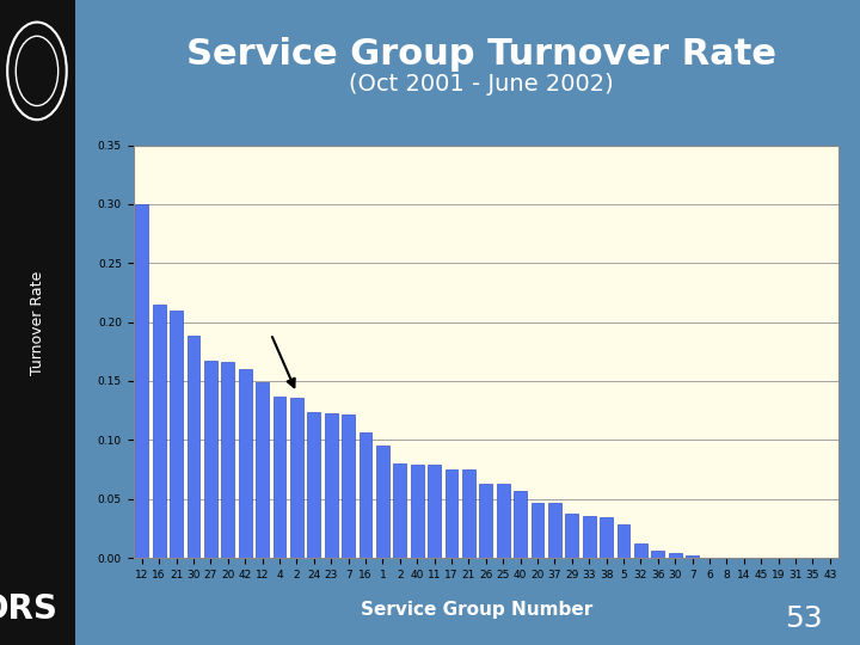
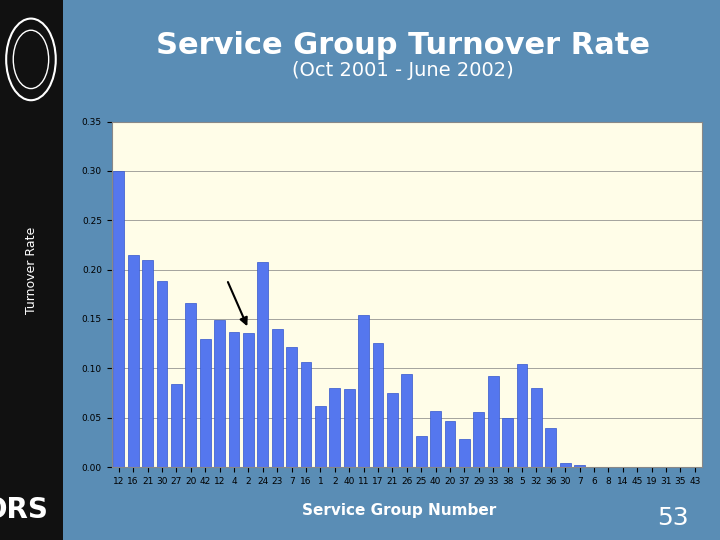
27: 0.167 -> 0.084
42: 0.160 -> 0.130
24: 0.124 -> 0.208
23: 0.123 -> 0.140
1: 0.095 -> 0.062
11: 0.079 -> 0.154
17: 0.075 -> 0.126
26: 0.063 -> 0.094
25: 0.063 -> 0.032
37: 0.047 -> 0.028
29: 0.038 -> 0.056
33: 0.036 -> 0.092
38: 0.035 -> 0.050
5: 0.028 -> 0.104
32: 0.012 -> 0.080
36: 0.006 -> 0.040
